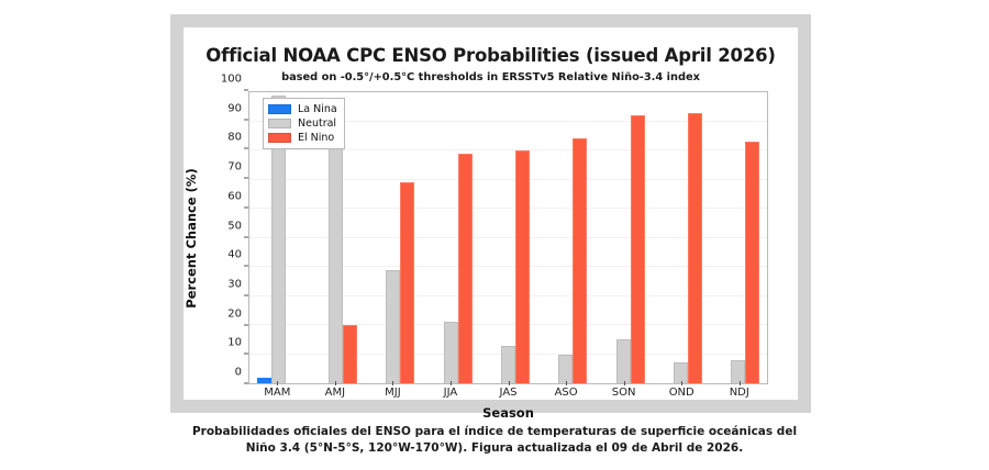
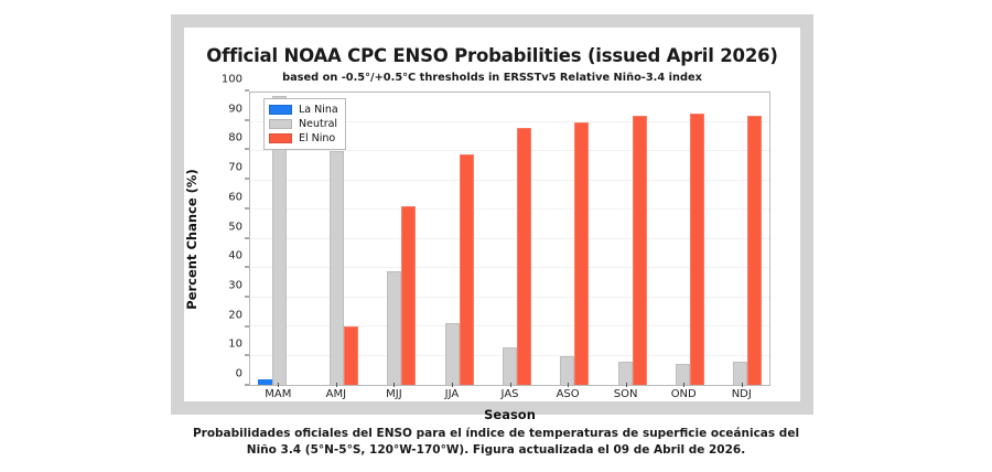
Neutral/AMJ: 87 -> 80
El Nino/MJJ: 69 -> 61
El Nino/JAS: 80 -> 88
El Nino/ASO: 84 -> 90
Neutral/SON: 15 -> 8
El Nino/NDJ: 83 -> 92
